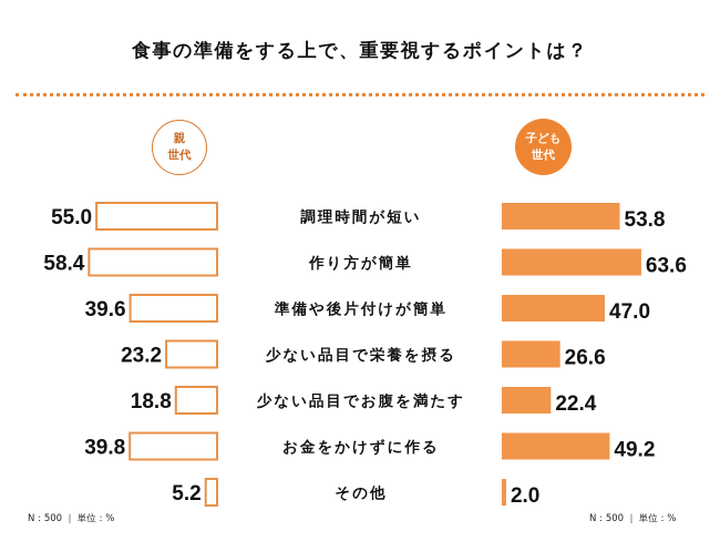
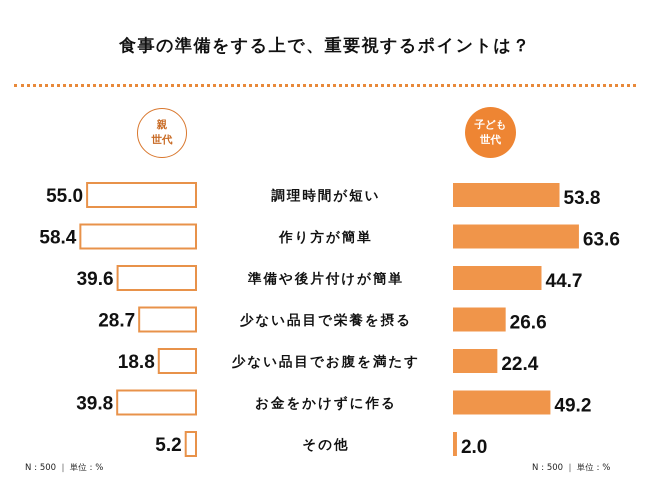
子ども世代/準備や後片付けが簡単: 47.0 -> 44.7
親世代/少ない品目で栄養を摂る: 23.2 -> 28.7
